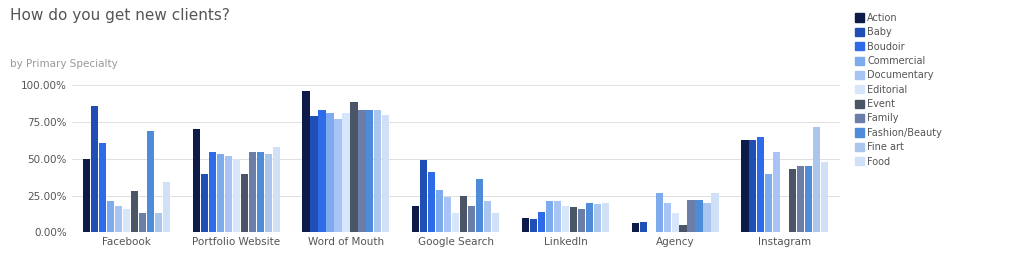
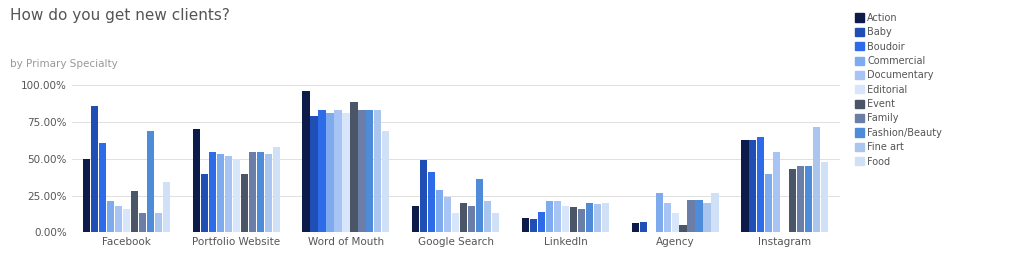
Documentary/Word of Mouth: 77% -> 83%
Food/Word of Mouth: 80% -> 69%
Event/Google Search: 25% -> 20%
